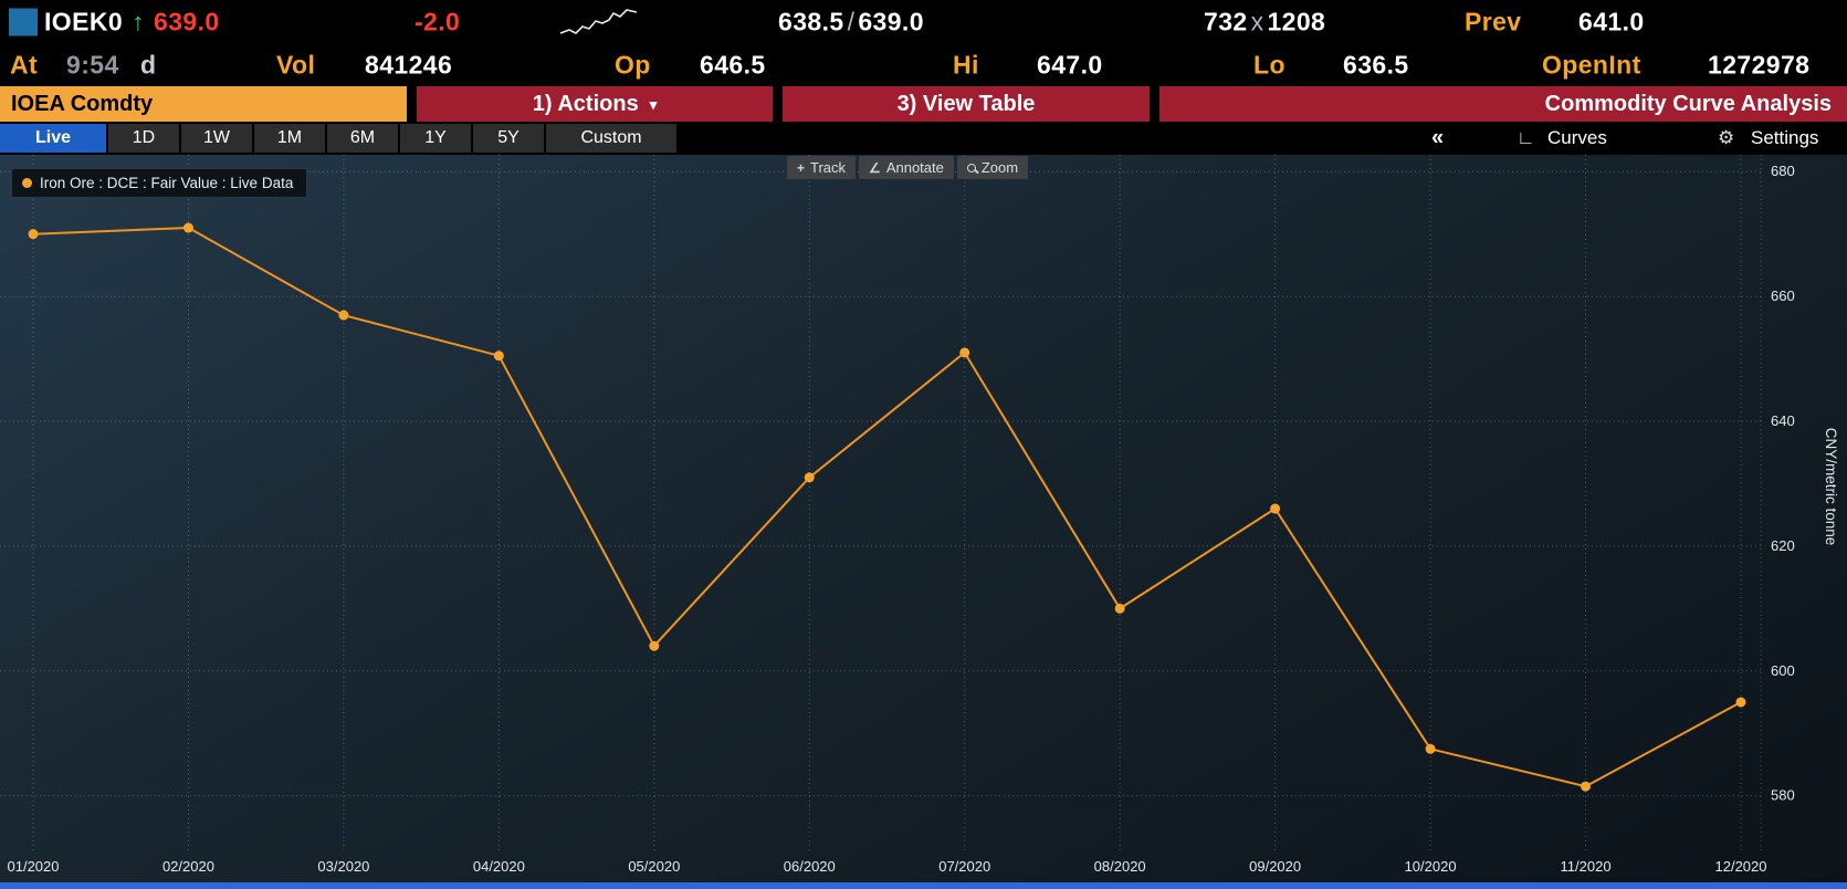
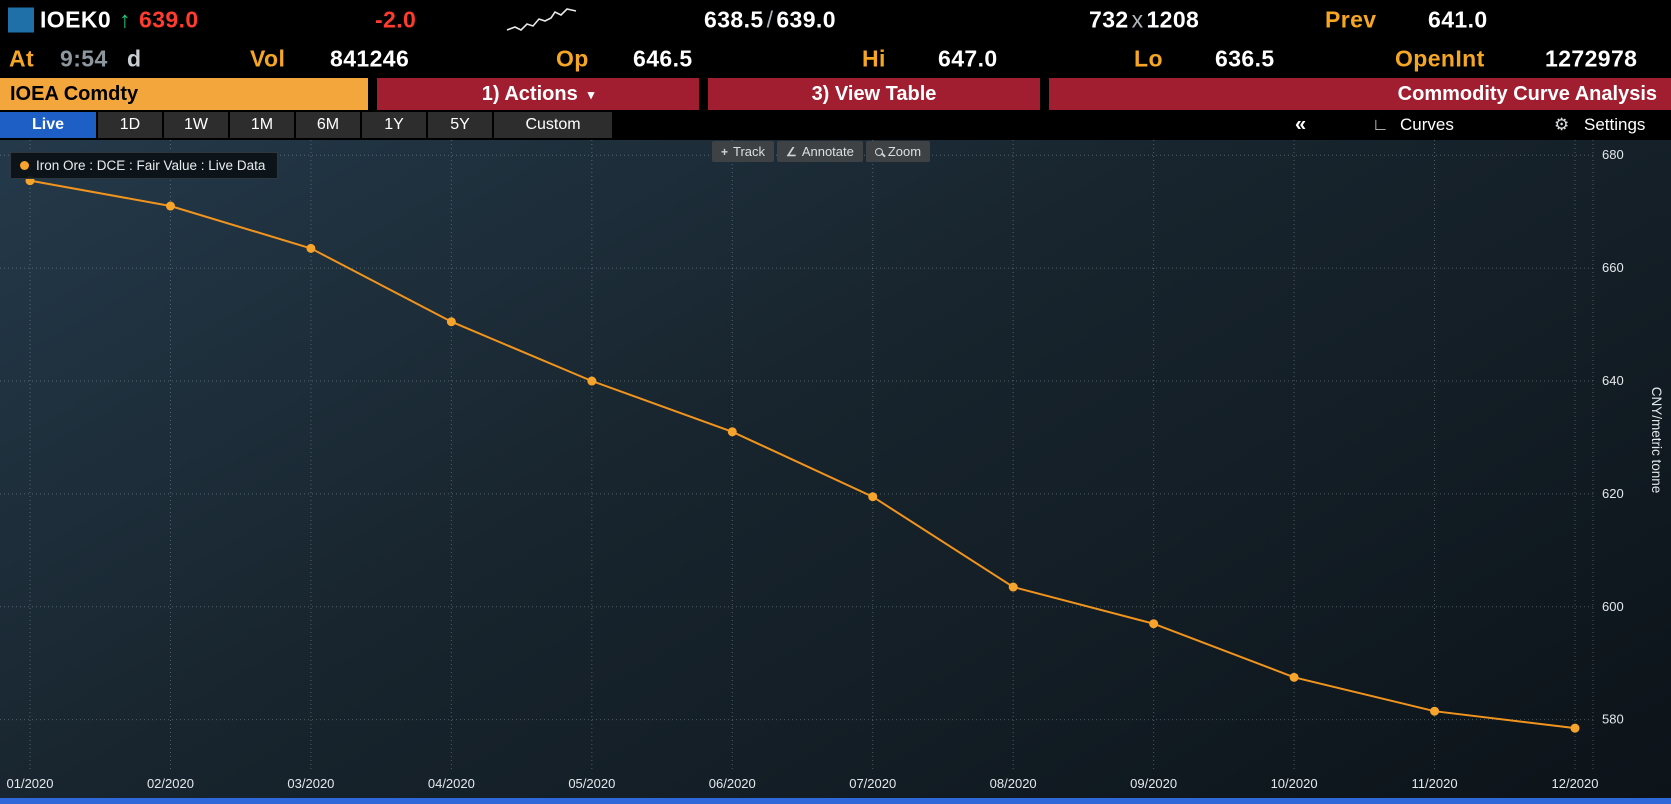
01/2020: 670 -> 676
03/2020: 657 -> 664
05/2020: 604 -> 640
07/2020: 651 -> 620
08/2020: 610 -> 604
09/2020: 626 -> 597
12/2020: 595 -> 578
